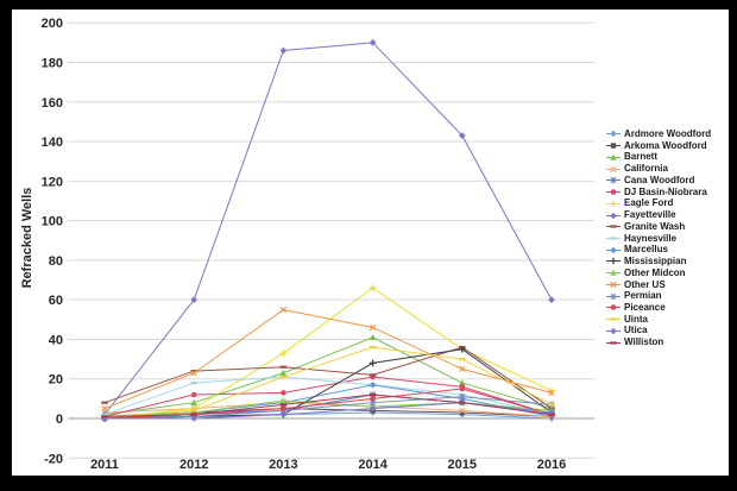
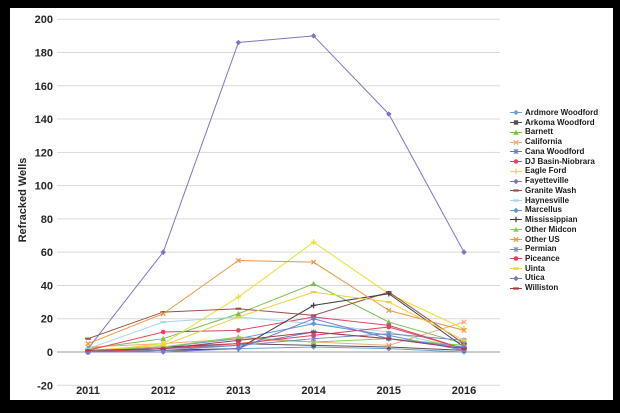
Other US/2014: 46 -> 54
Utica/2014: 5 -> 20
California/2016: 1 -> 18
